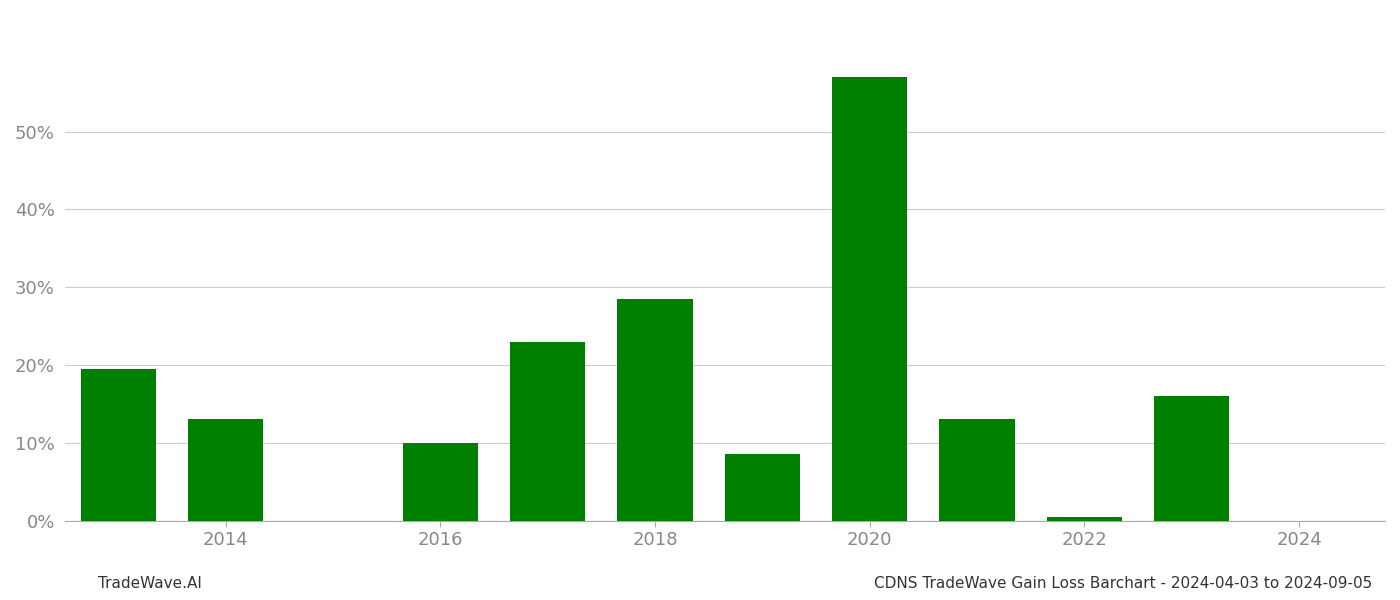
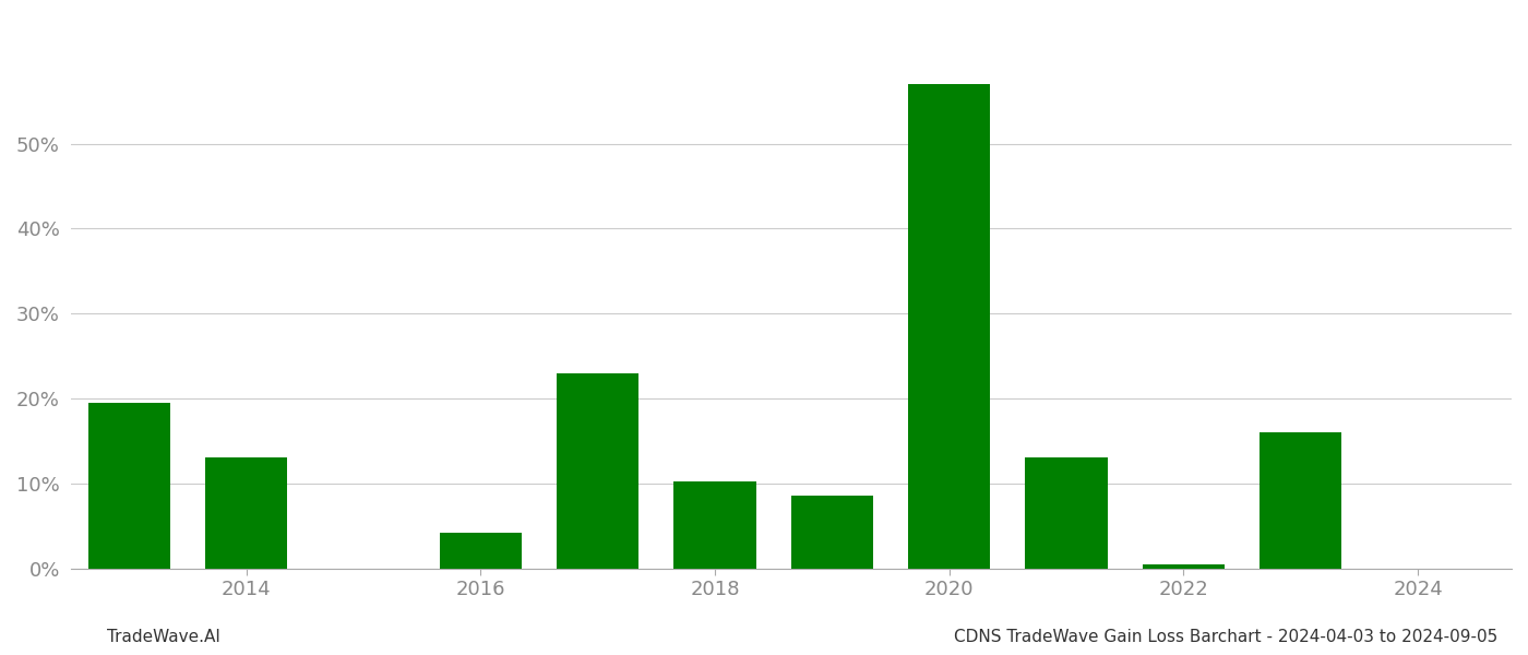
2016: 10.0% -> 4.2%
2018: 28.5% -> 10.2%
